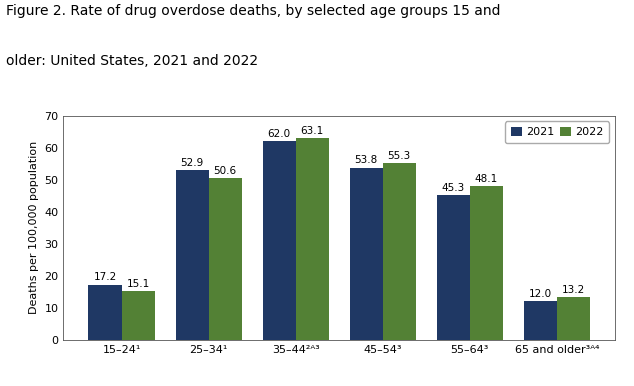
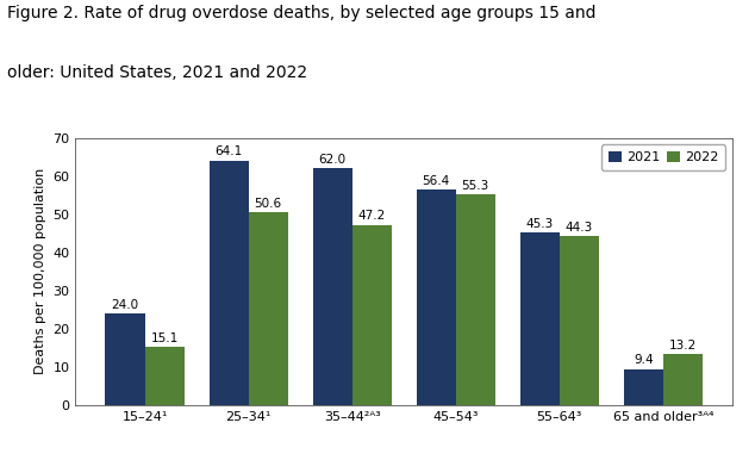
2021/15–24¹: 17.2 -> 24.0
2021/25–34¹: 52.9 -> 64.1
2022/35–44²ᴬ³: 63.1 -> 47.2
2021/45–54³: 53.8 -> 56.4
2022/55–64³: 48.1 -> 44.3
2021/65 and older³ᴬ⁴: 12.0 -> 9.4
